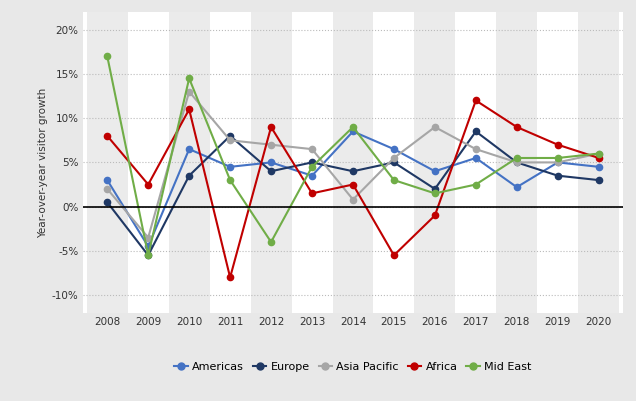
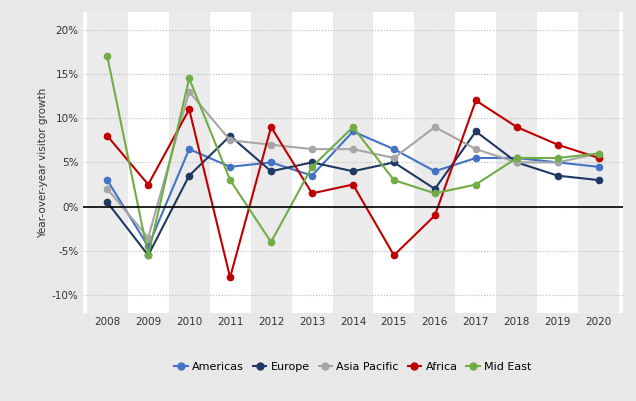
Asia Pacific/2014: 0.8% -> 6.5%
Americas/2018: 2.2% -> 5.5%
